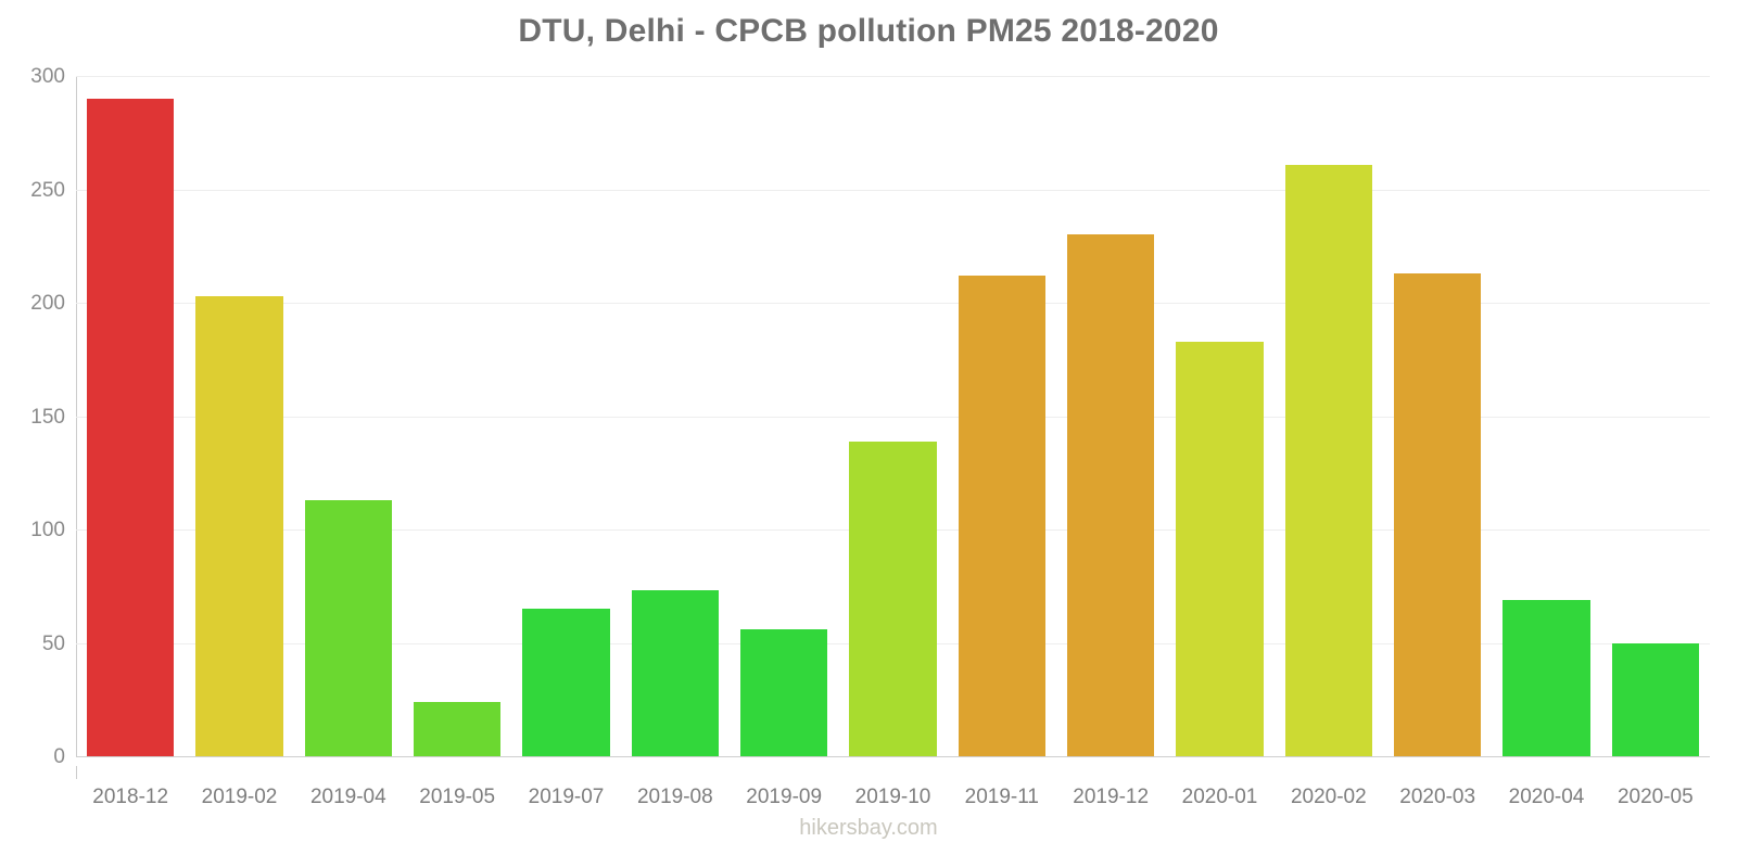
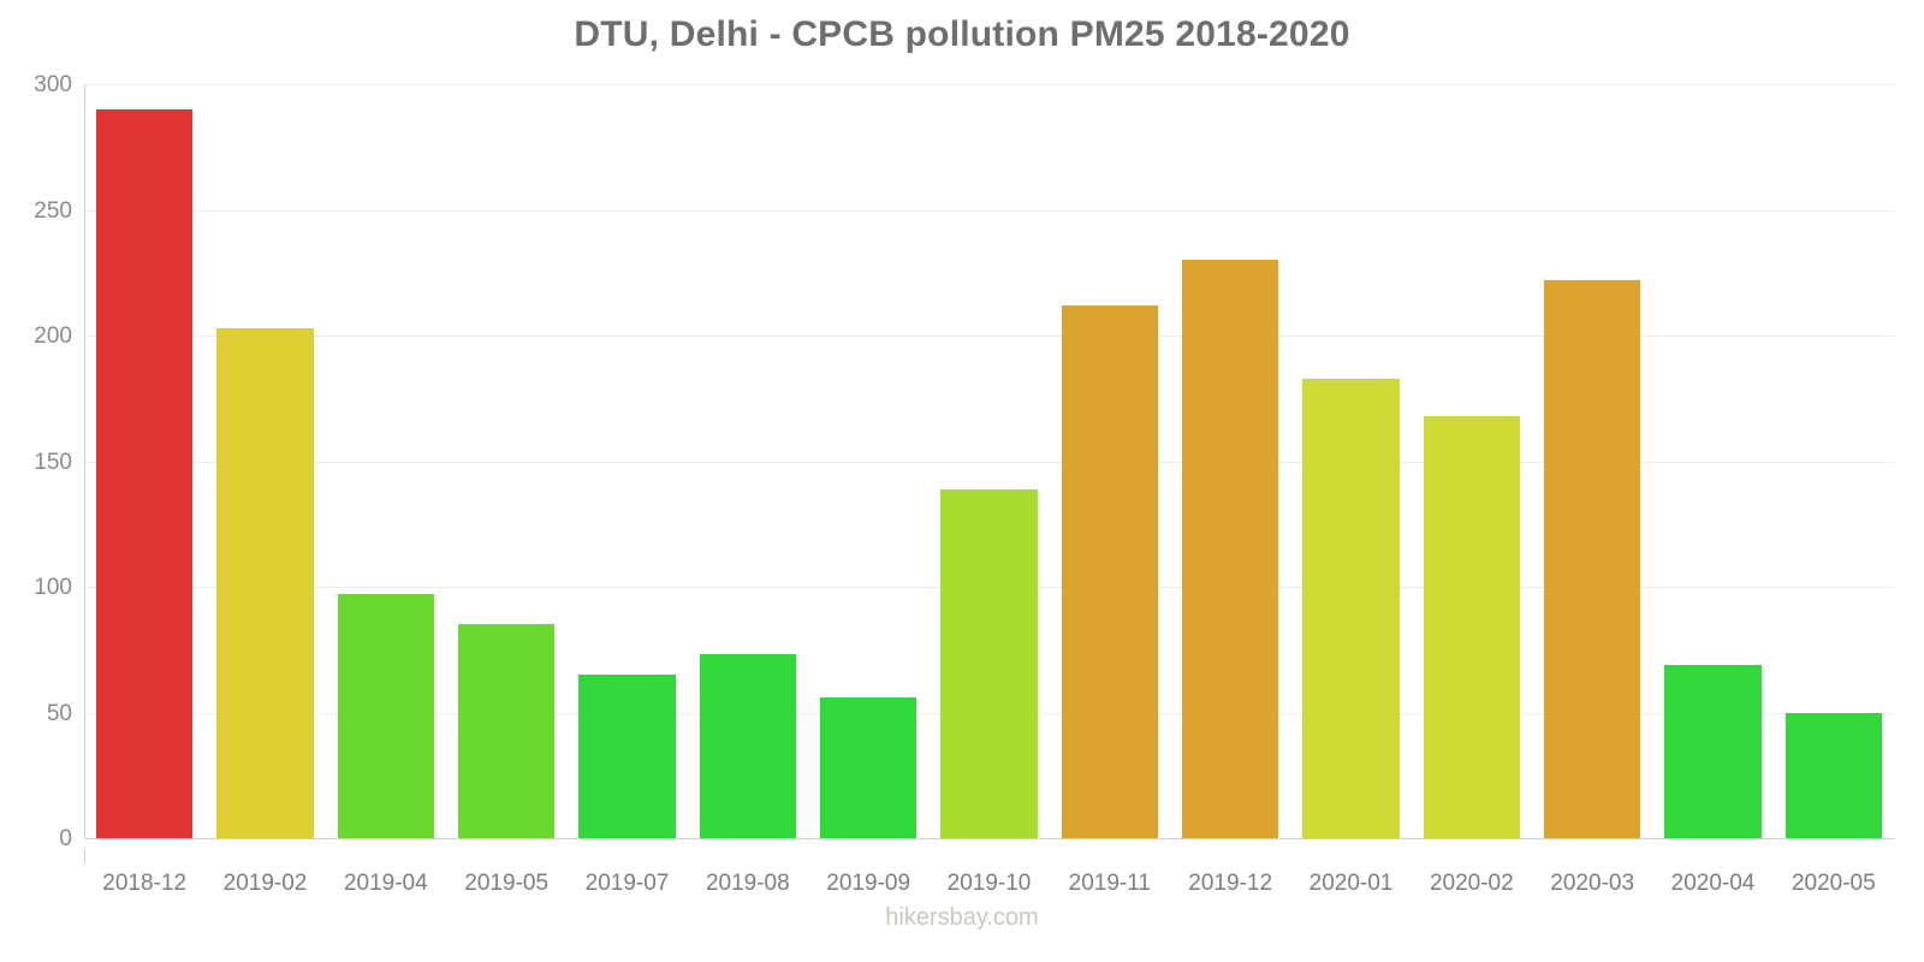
2019-04: 113 -> 97
2019-05: 24 -> 85
2020-02: 261 -> 168
2020-03: 213 -> 222
